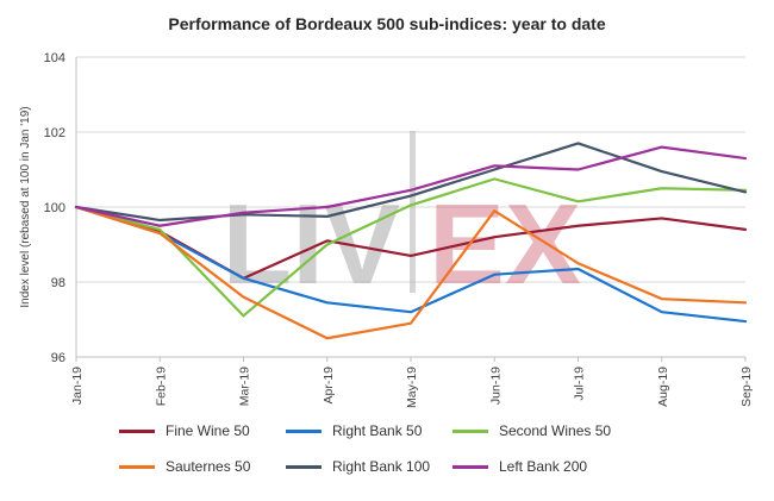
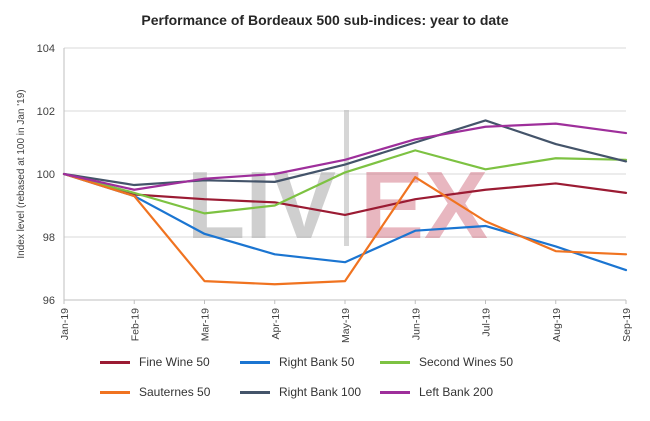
Fine Wine 50/Mar-19: 98.1 -> 99.2
Second Wines 50/Mar-19: 97.1 -> 98.8
Sauternes 50/Mar-19: 97.6 -> 96.6
Sauternes 50/May-19: 96.9 -> 96.6
Left Bank 200/Jul-19: 101.0 -> 101.5
Right Bank 50/Aug-19: 97.2 -> 97.7
